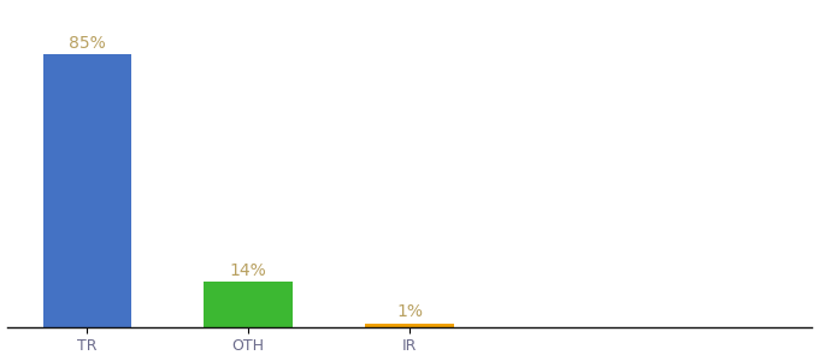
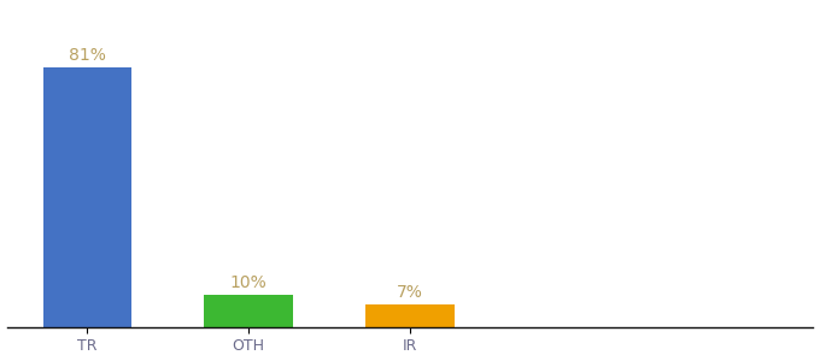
TR: 85% -> 81%
OTH: 14% -> 10%
IR: 1% -> 7%
